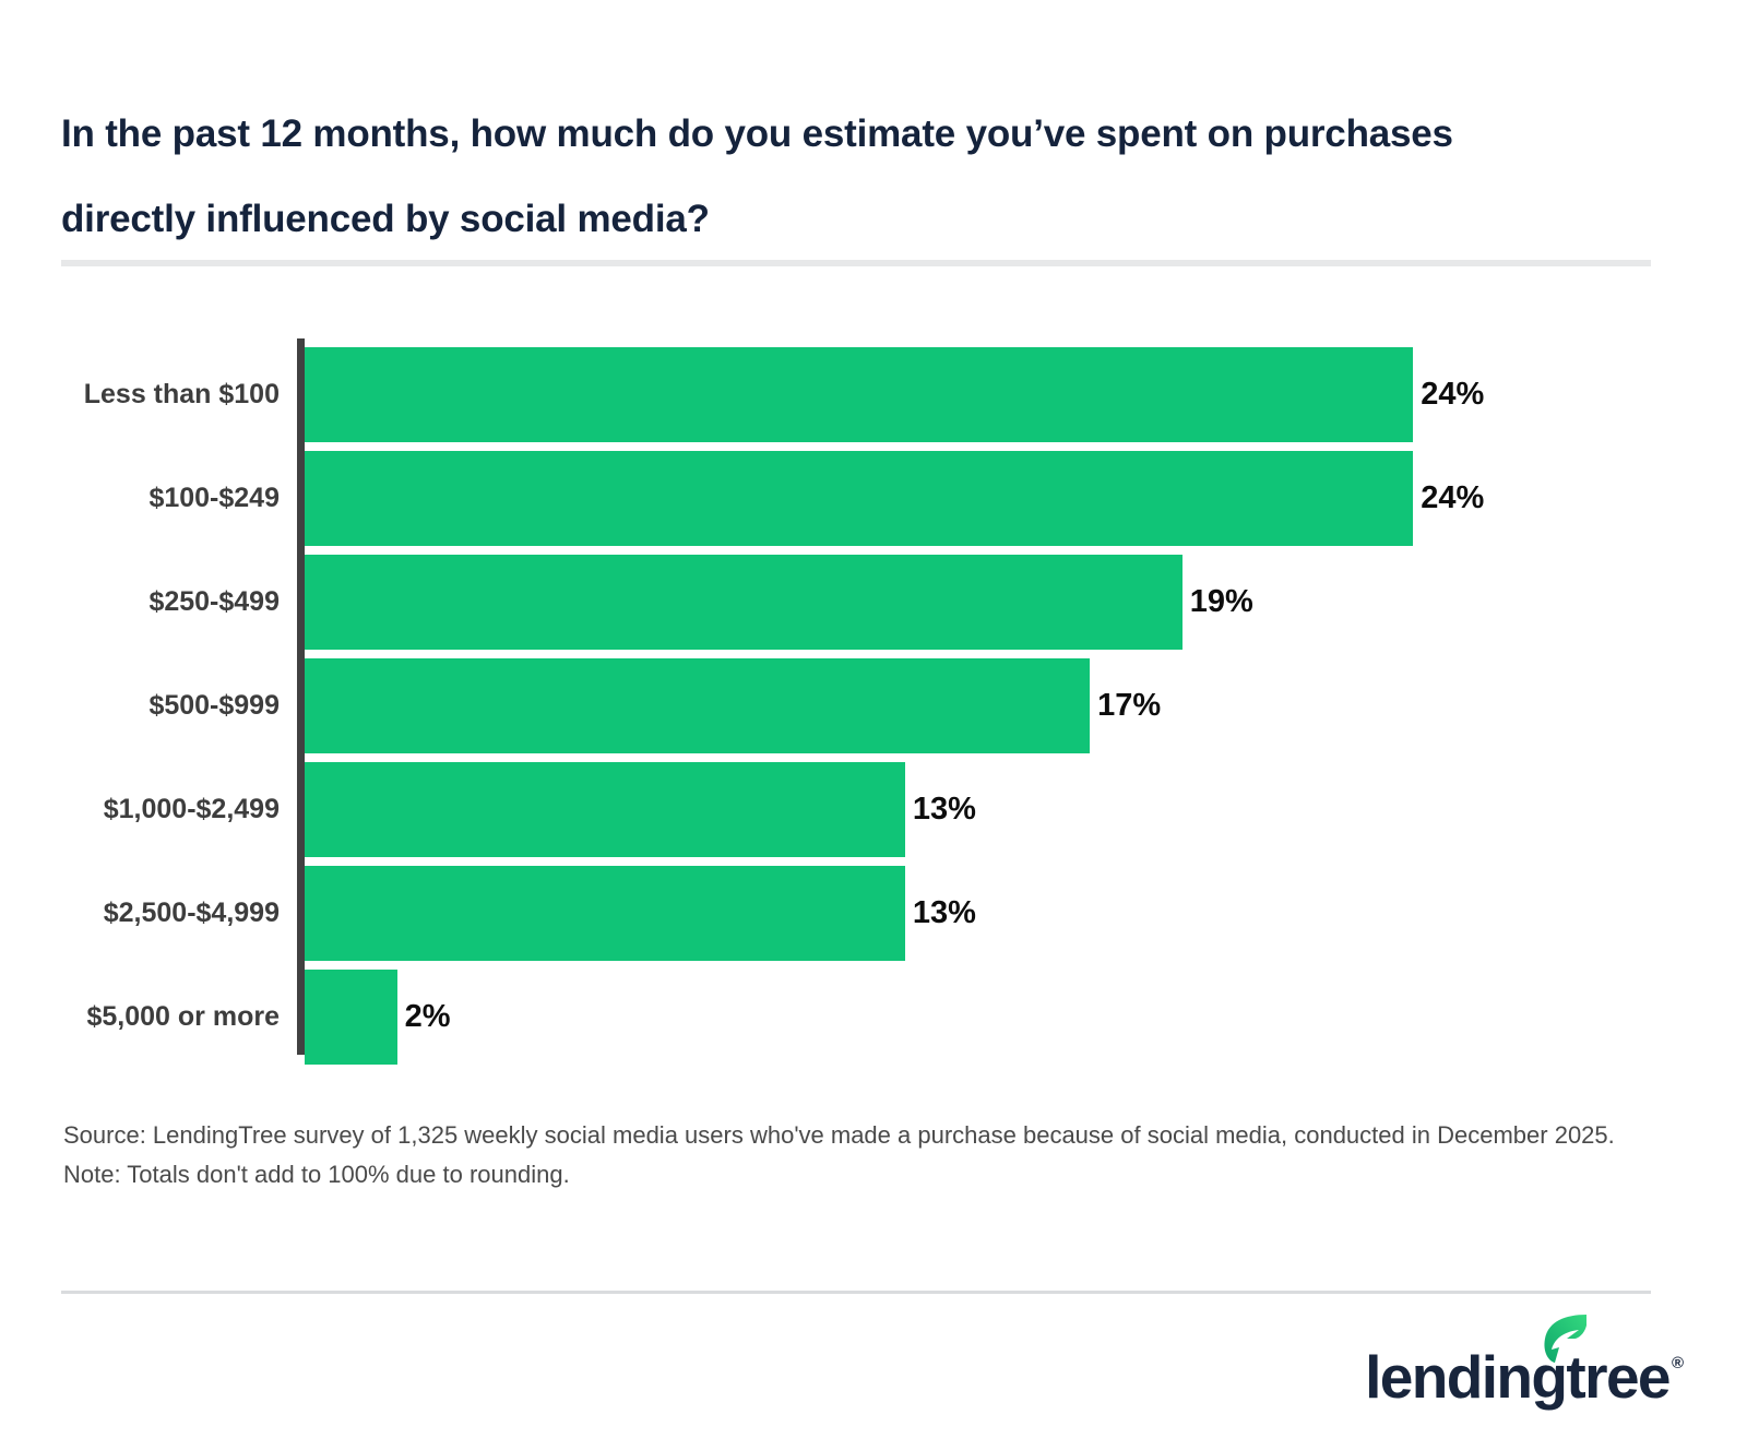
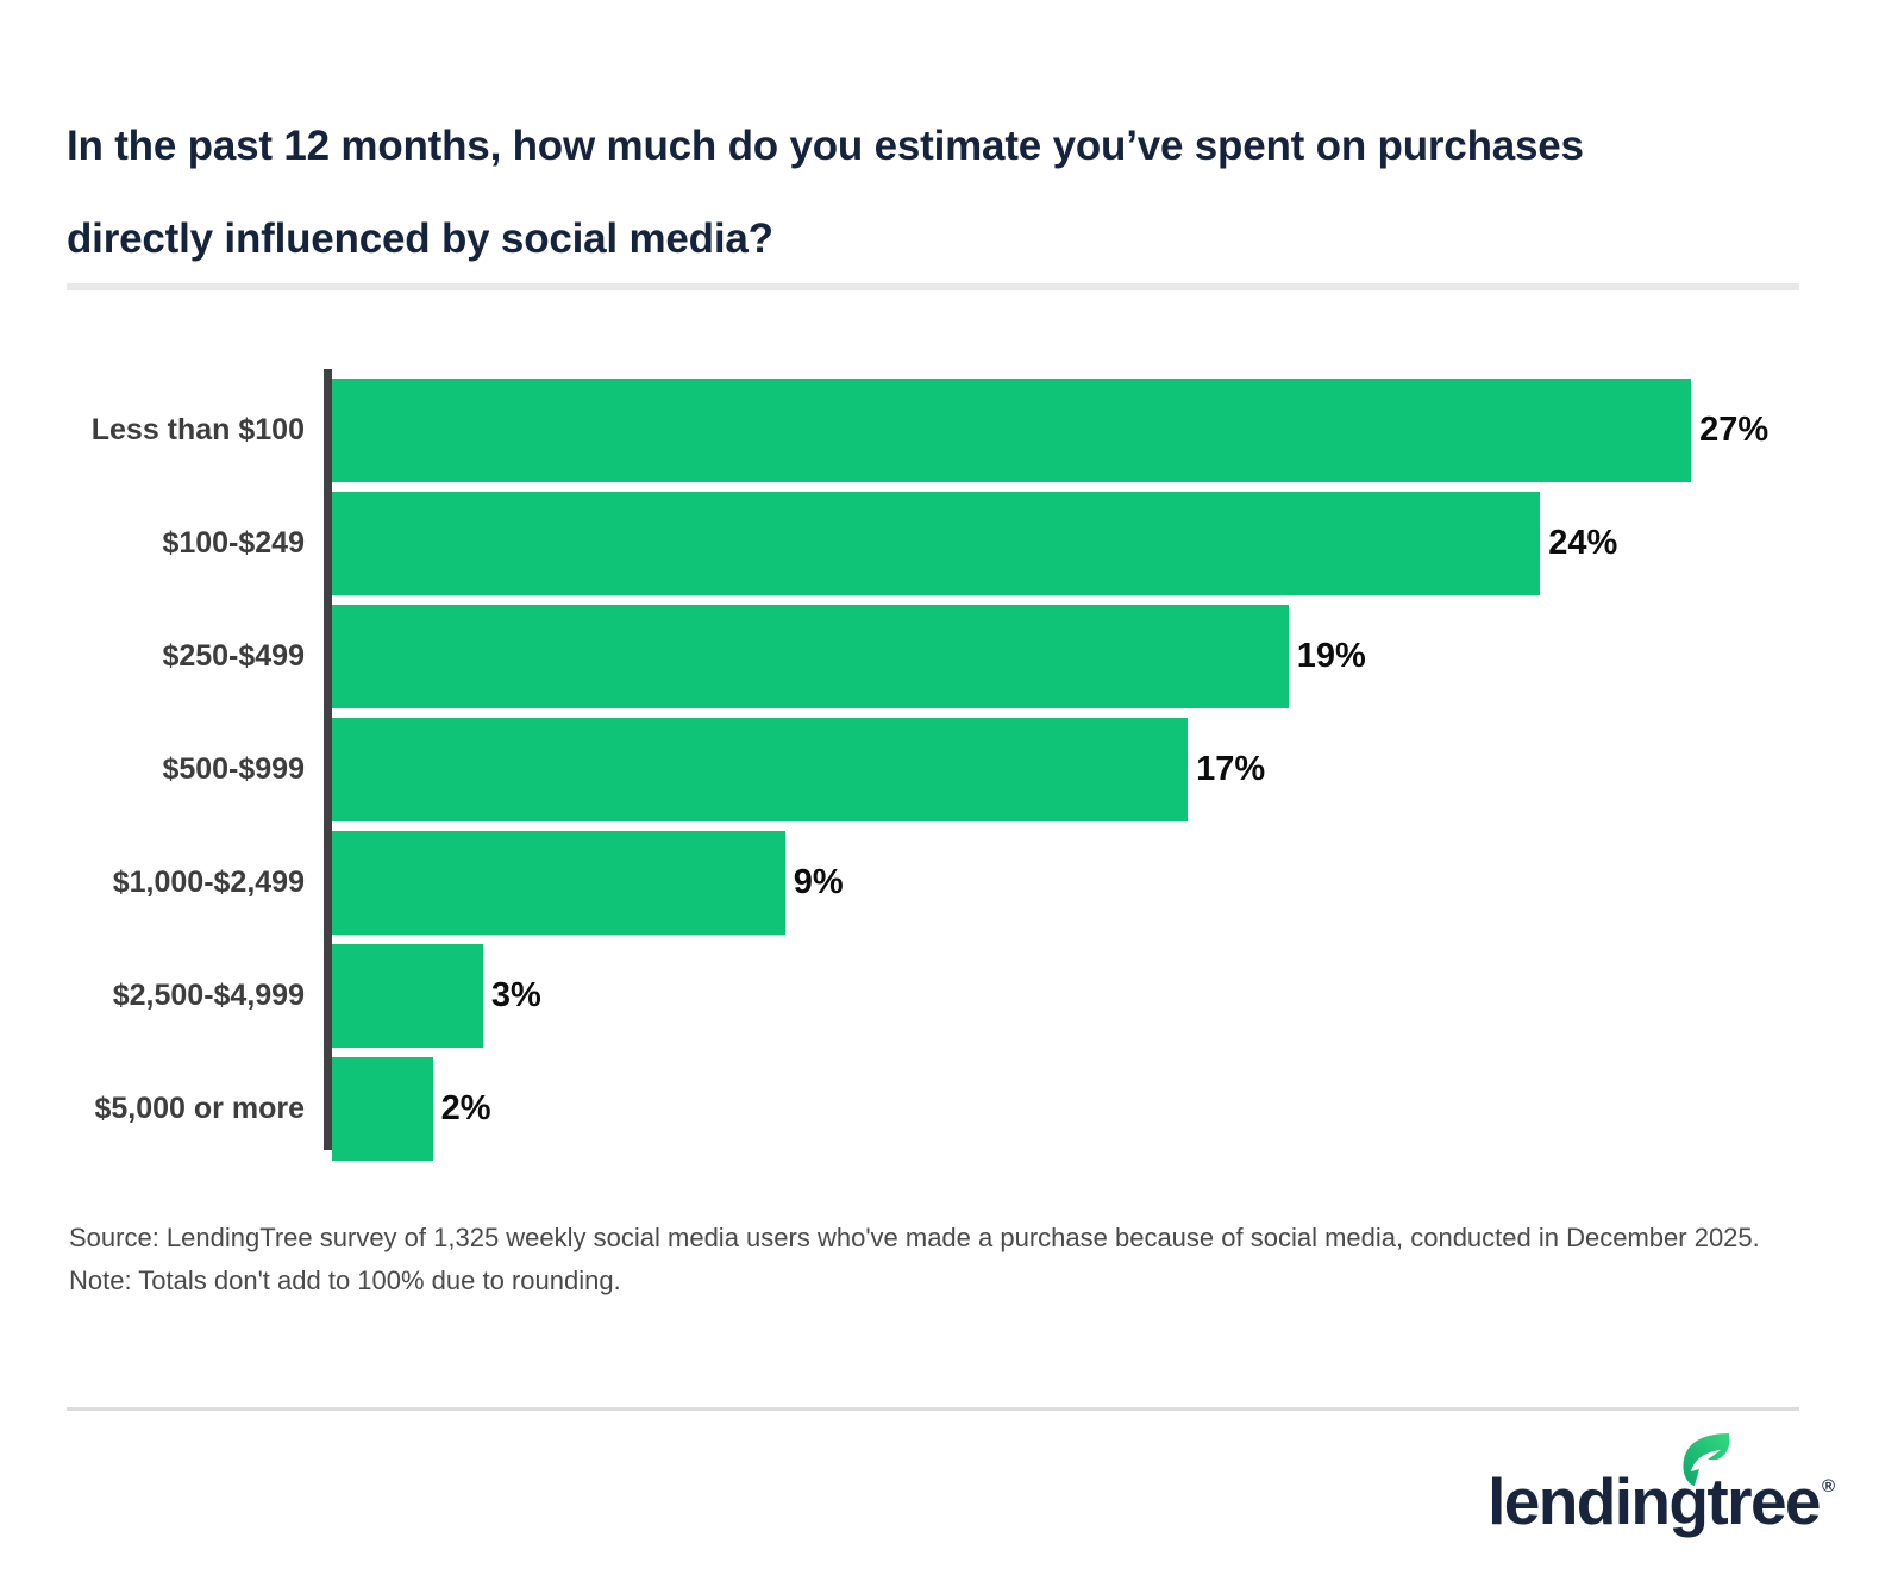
Less than $100: 24% -> 27%
$1,000-$2,499: 13% -> 9%
$2,500-$4,999: 13% -> 3%
